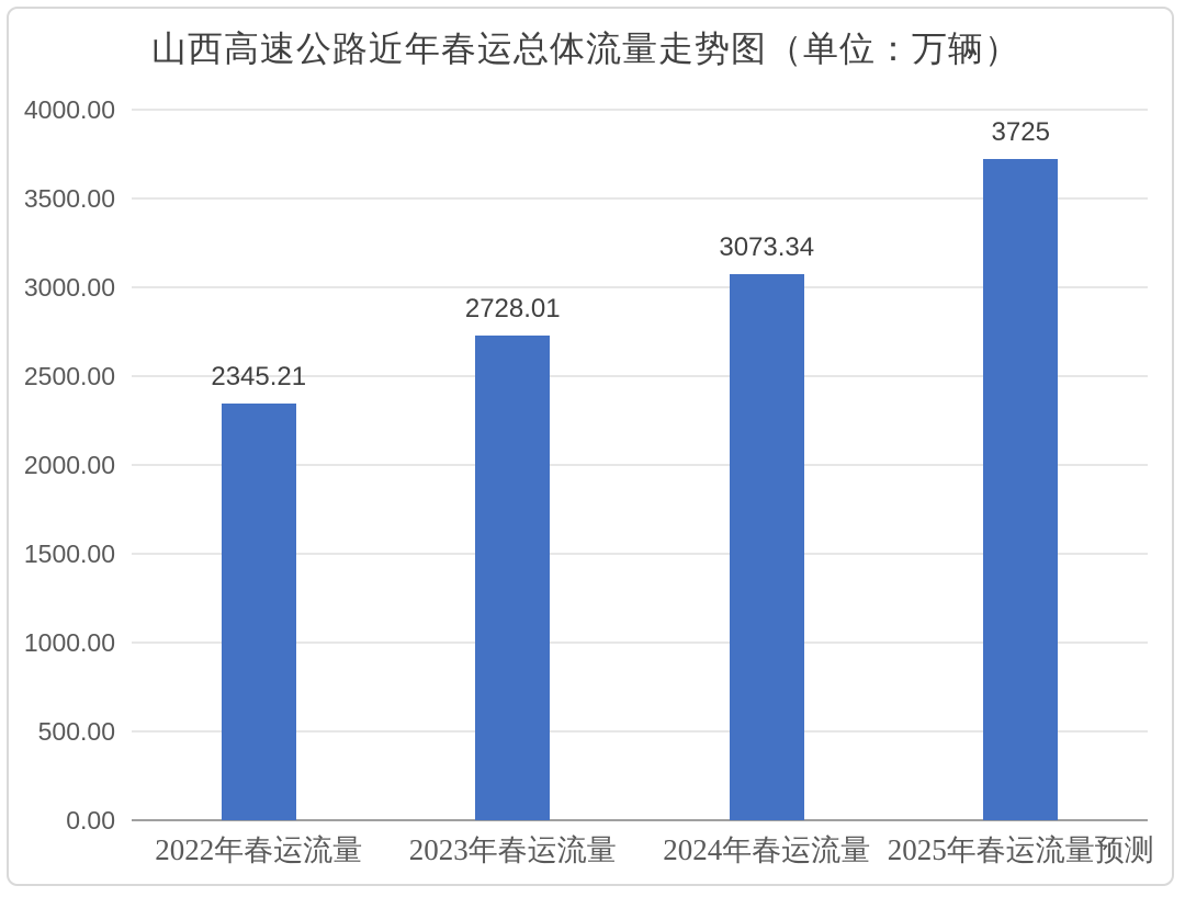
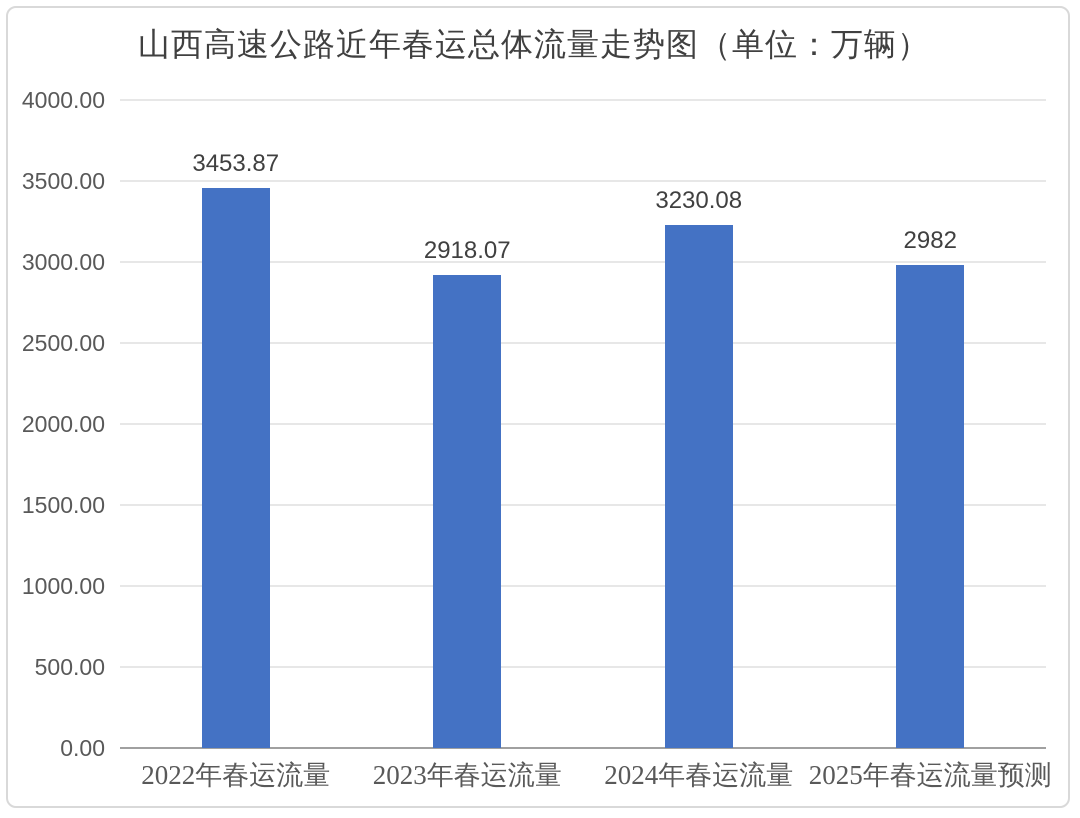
2022年春运流量: 2345.21 -> 3453.87
2023年春运流量: 2728.01 -> 2918.07
2024年春运流量: 3073.34 -> 3230.08
2025年春运流量预测: 3725 -> 2982
